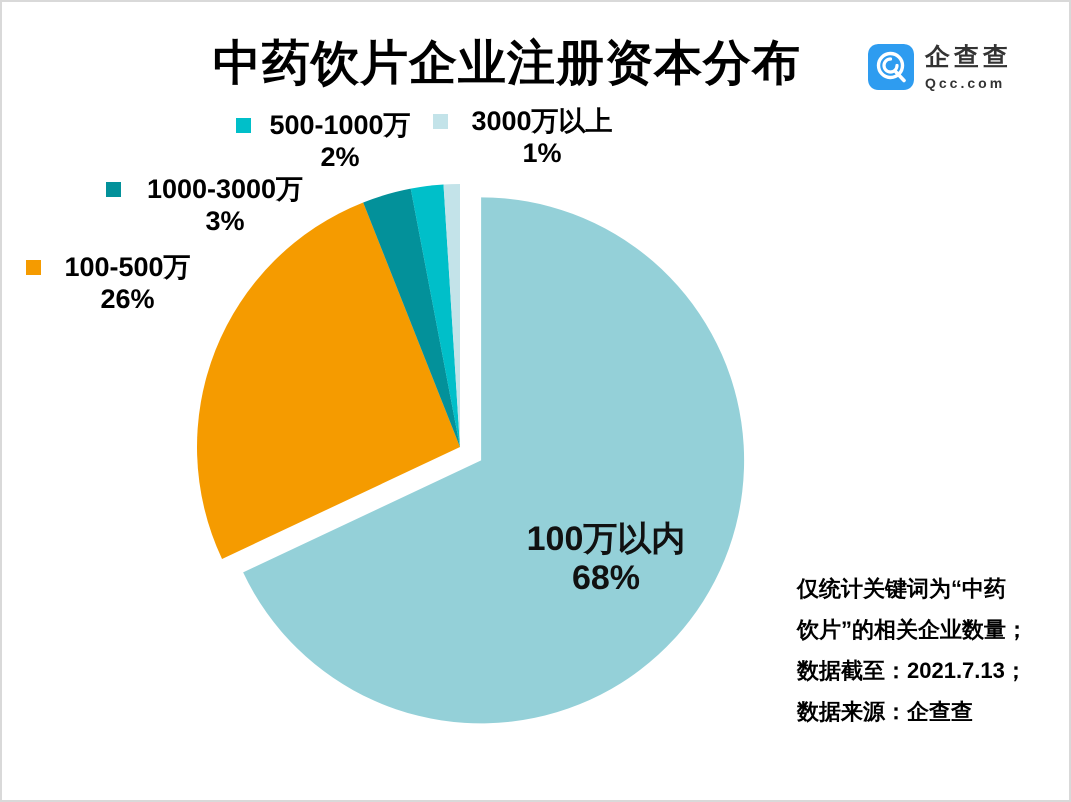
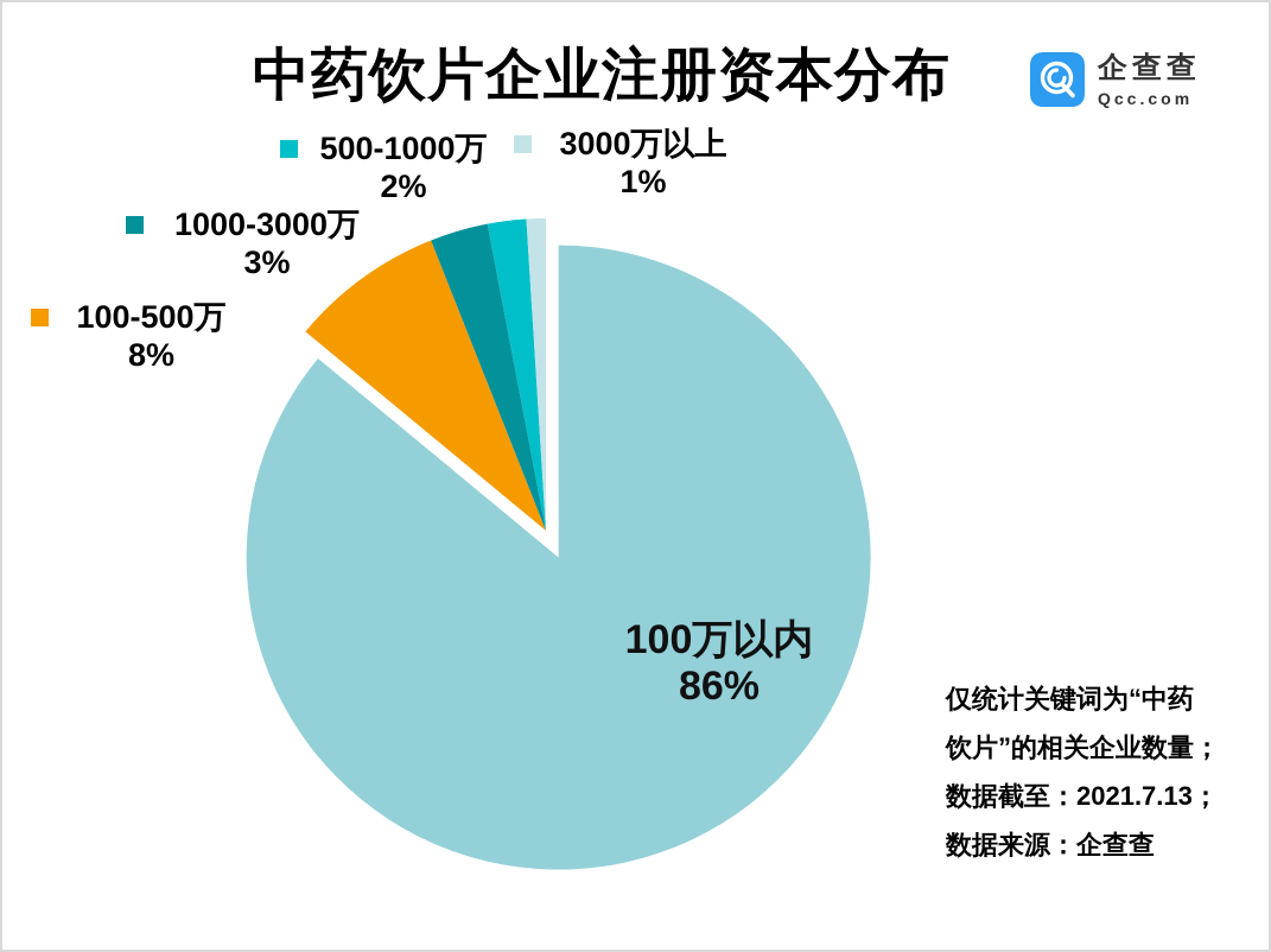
100万以内: 68% -> 86%
100-500万: 26% -> 8%
